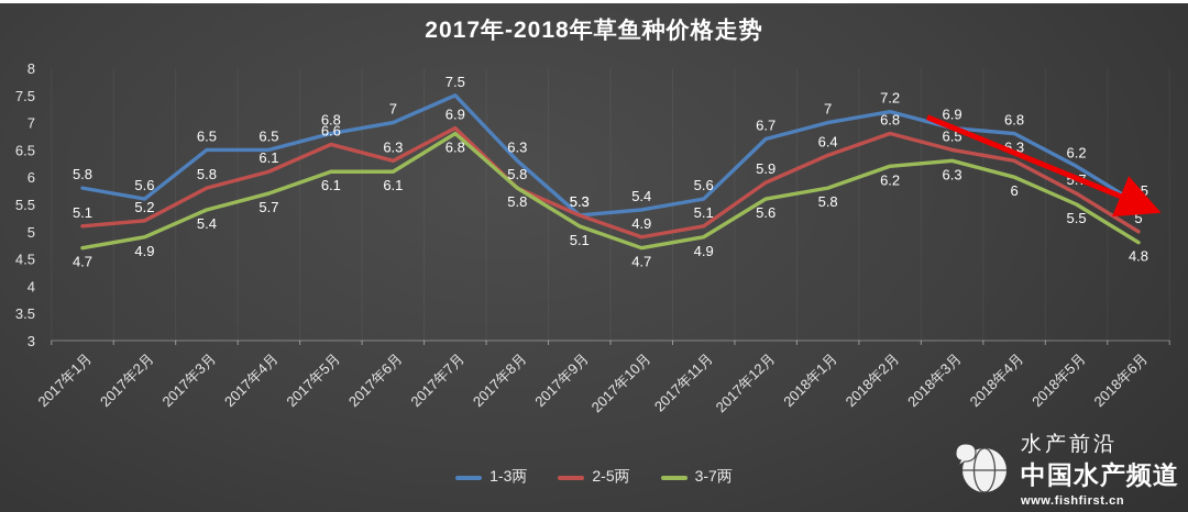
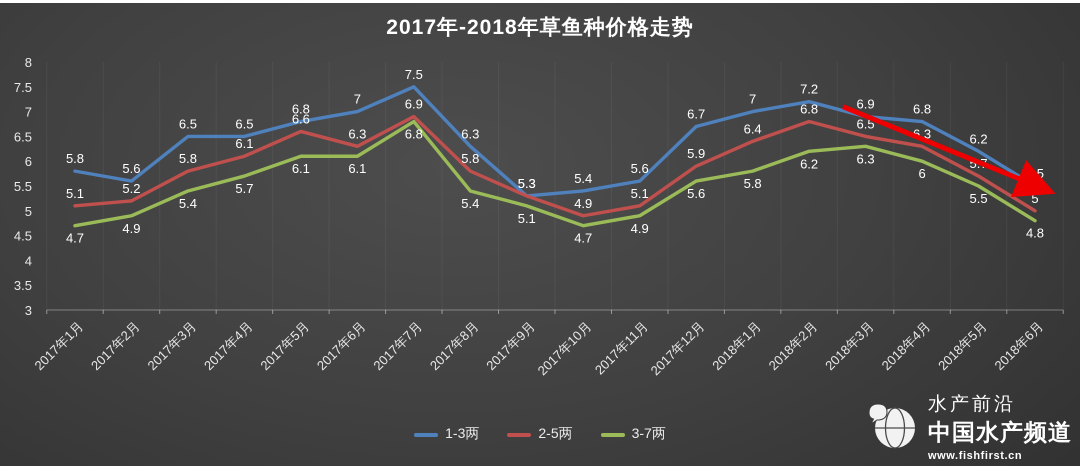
3-7两/2017年8月: 5.8 -> 5.4
